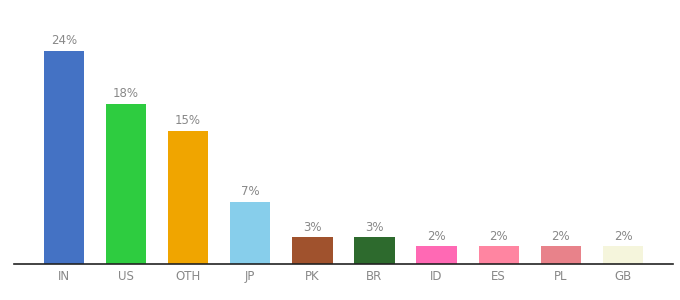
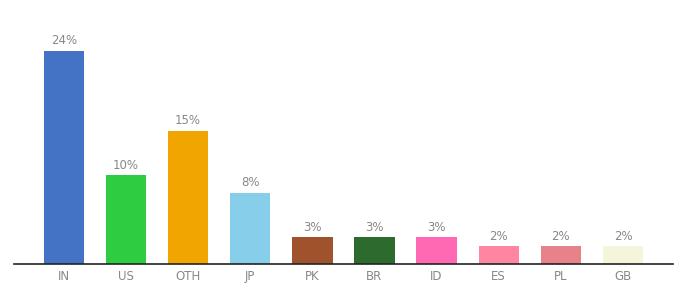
US: 18% -> 10%
JP: 7% -> 8%
ID: 2% -> 3%
